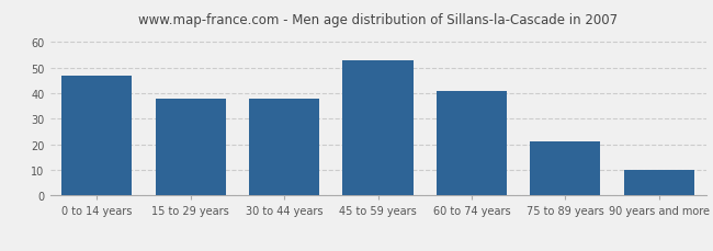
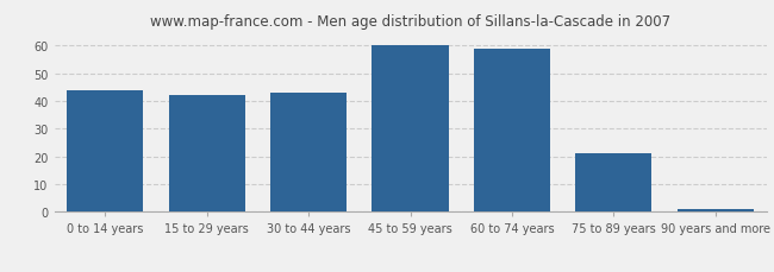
0 to 14 years: 47 -> 44
15 to 29 years: 38 -> 42
30 to 44 years: 38 -> 43
45 to 59 years: 53 -> 60
60 to 74 years: 41 -> 59
90 years and more: 10 -> 1
